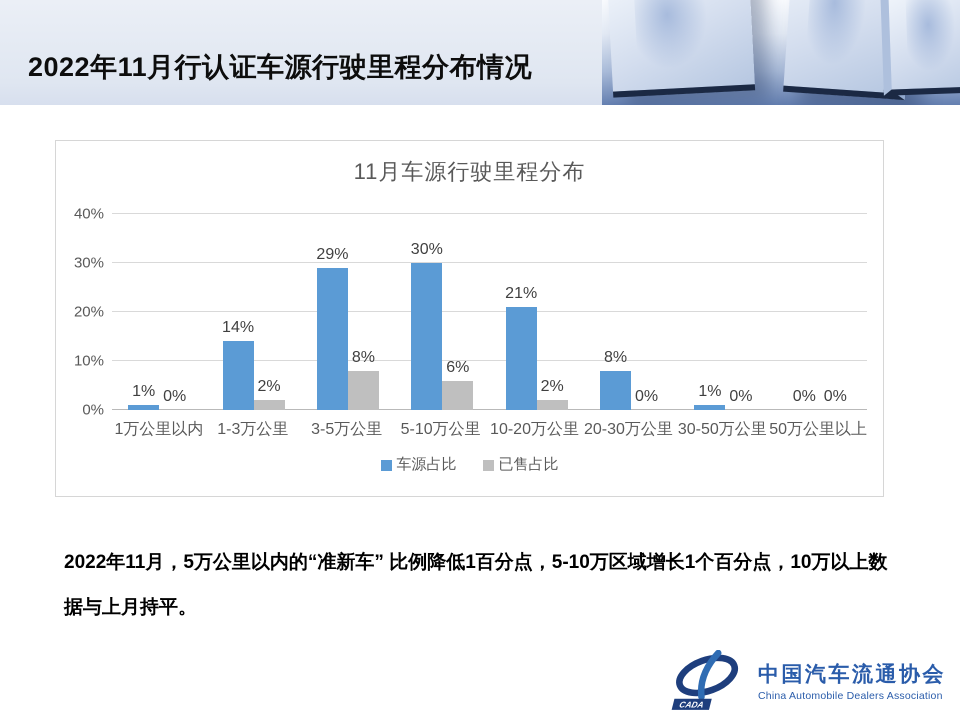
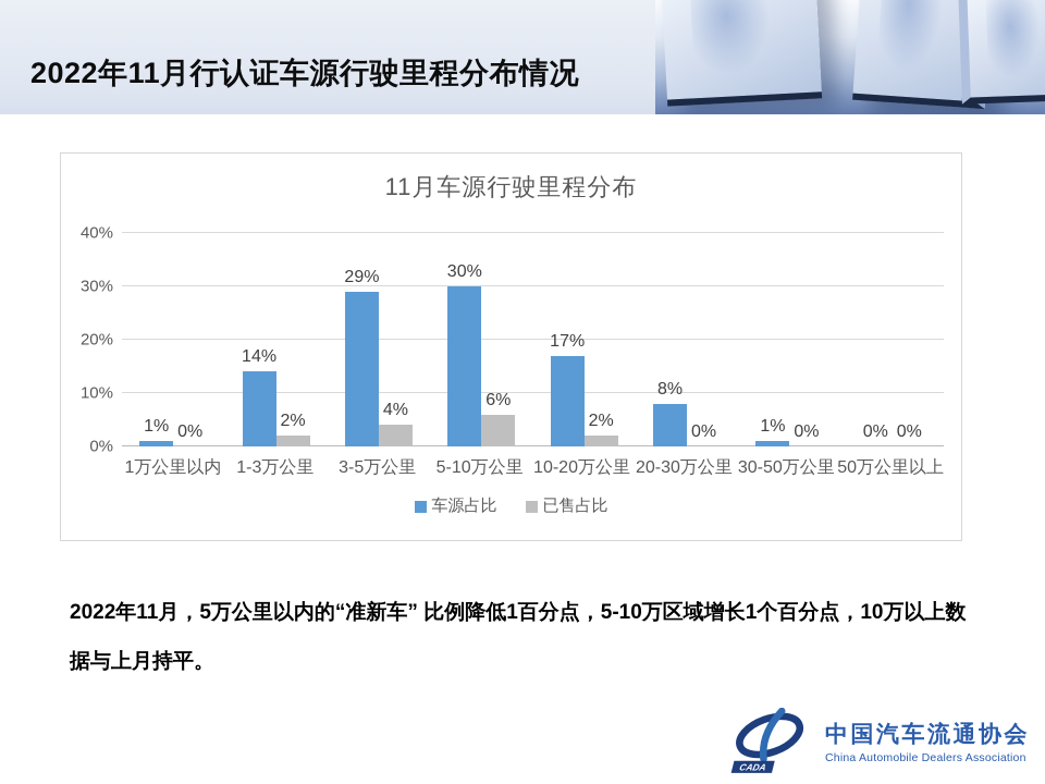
已售占比/3-5万公里: 8% -> 4%
车源占比/10-20万公里: 21% -> 17%
